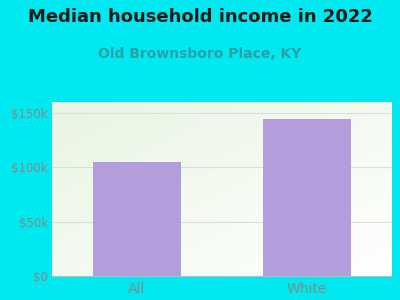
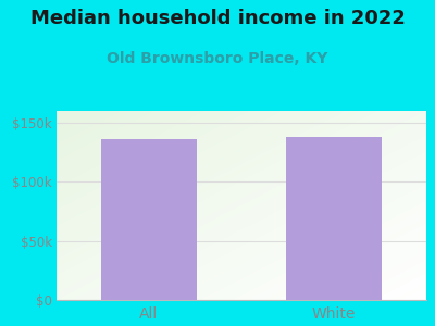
All: $105k -> $136k
White: $144k -> $138k
